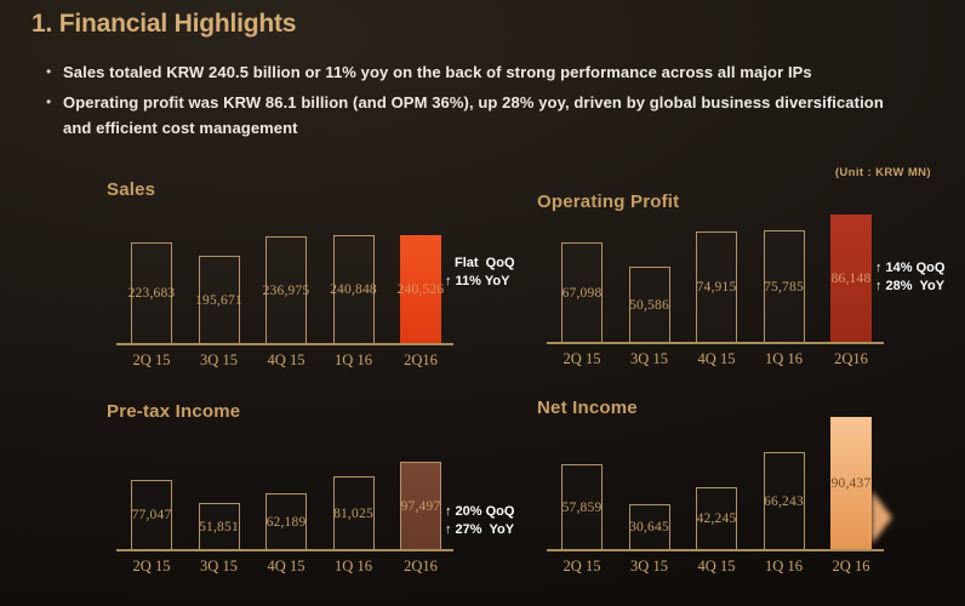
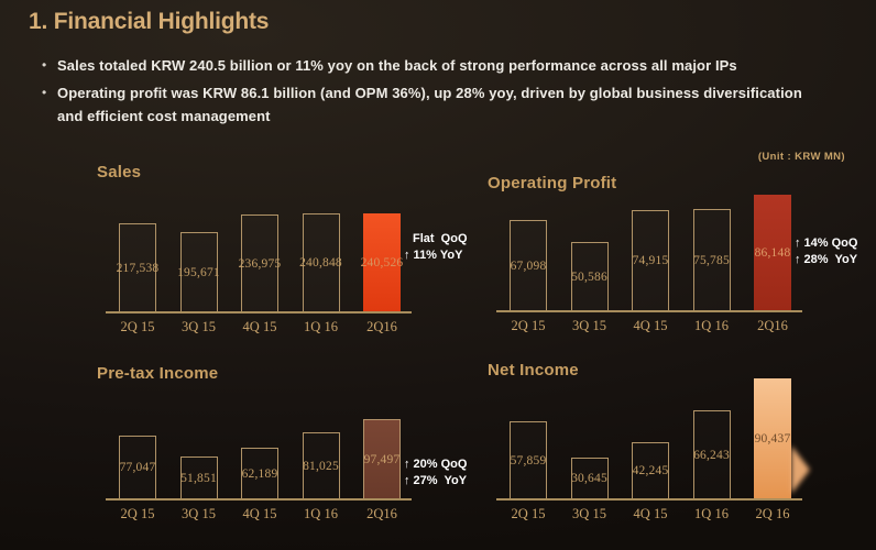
Sales/2Q 15: 223,683 -> 217,538
